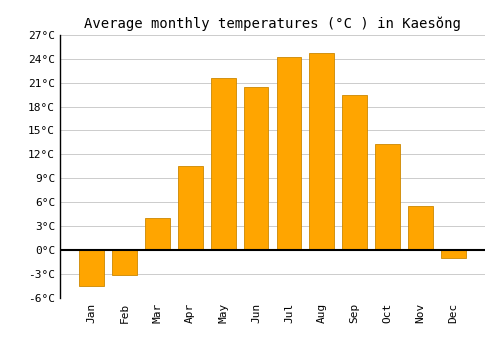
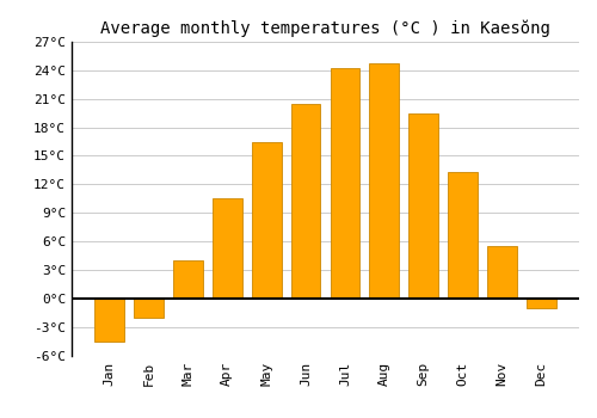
Feb: -3.2°C -> -2.0°C
May: 21.6°C -> 16.5°C
